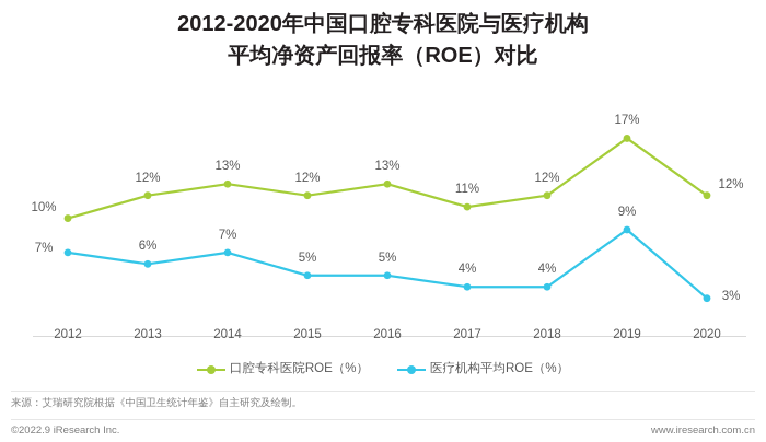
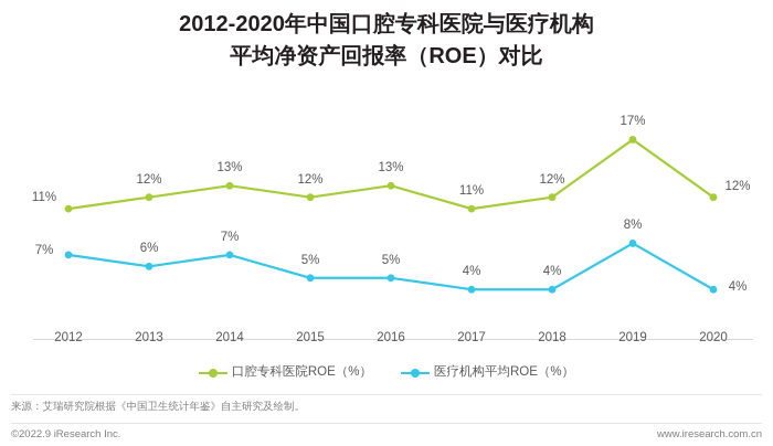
口腔专科医院ROE（%）/2012: 10% -> 11%
医疗机构平均ROE（%）/2019: 9% -> 8%
医疗机构平均ROE（%）/2020: 3% -> 4%
